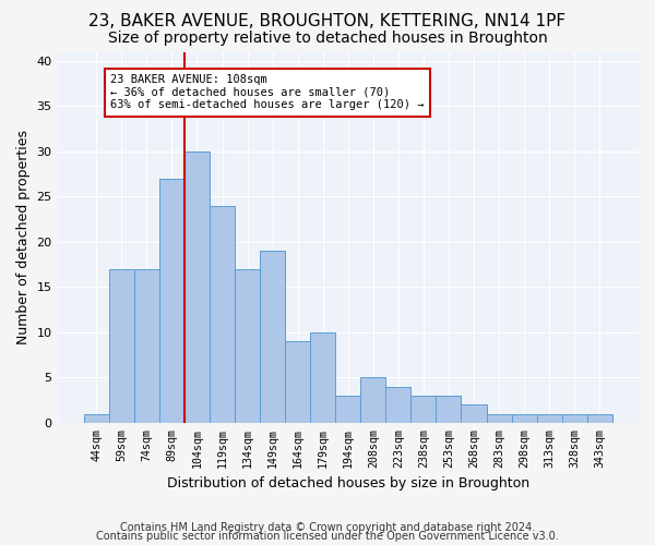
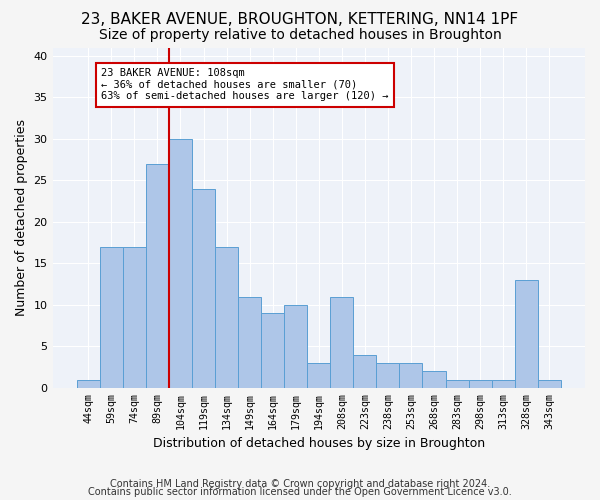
149sqm: 19 -> 11
208sqm: 5 -> 11
328sqm: 1 -> 13
